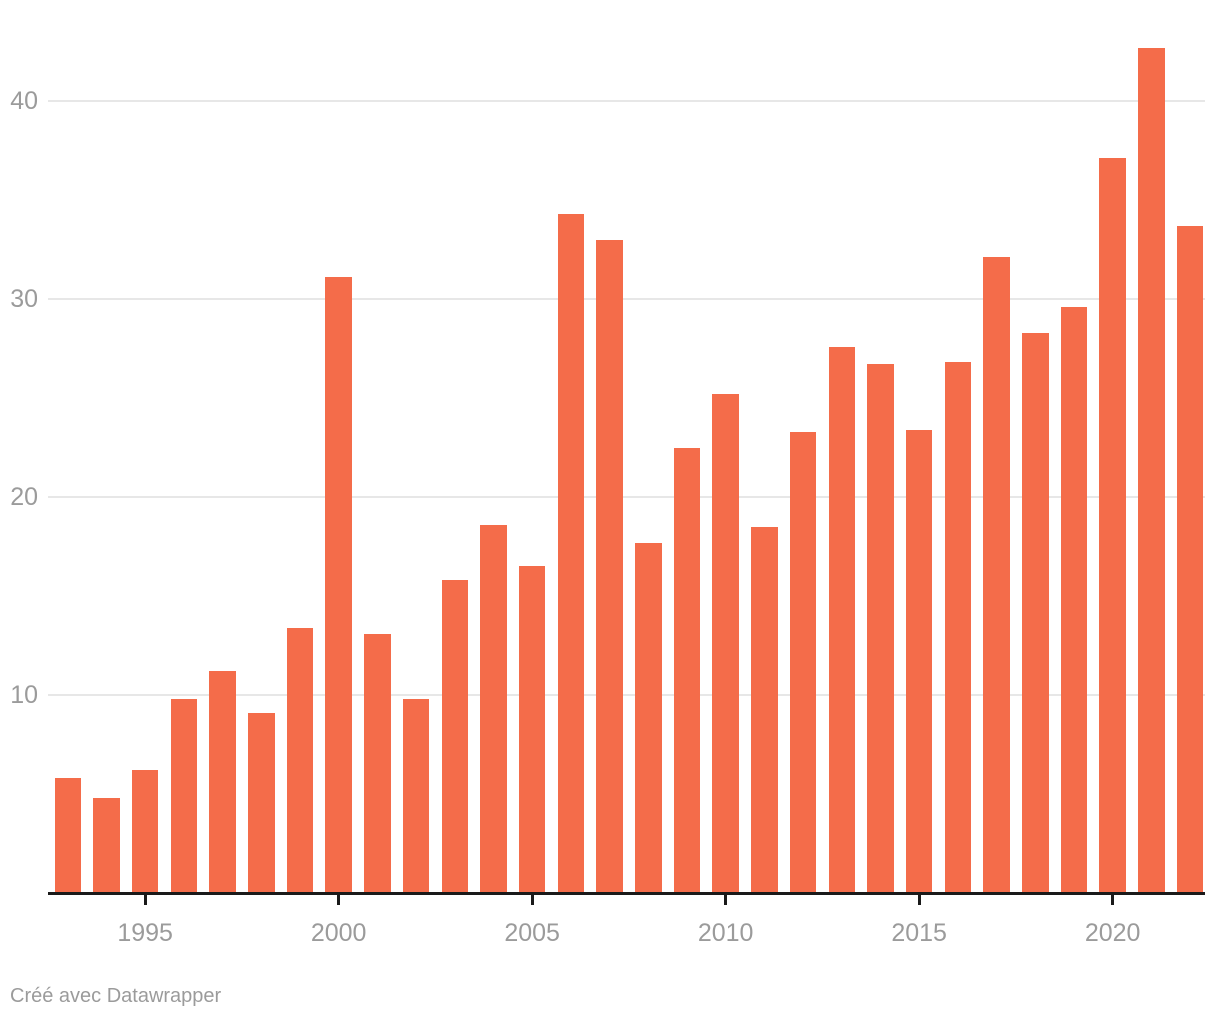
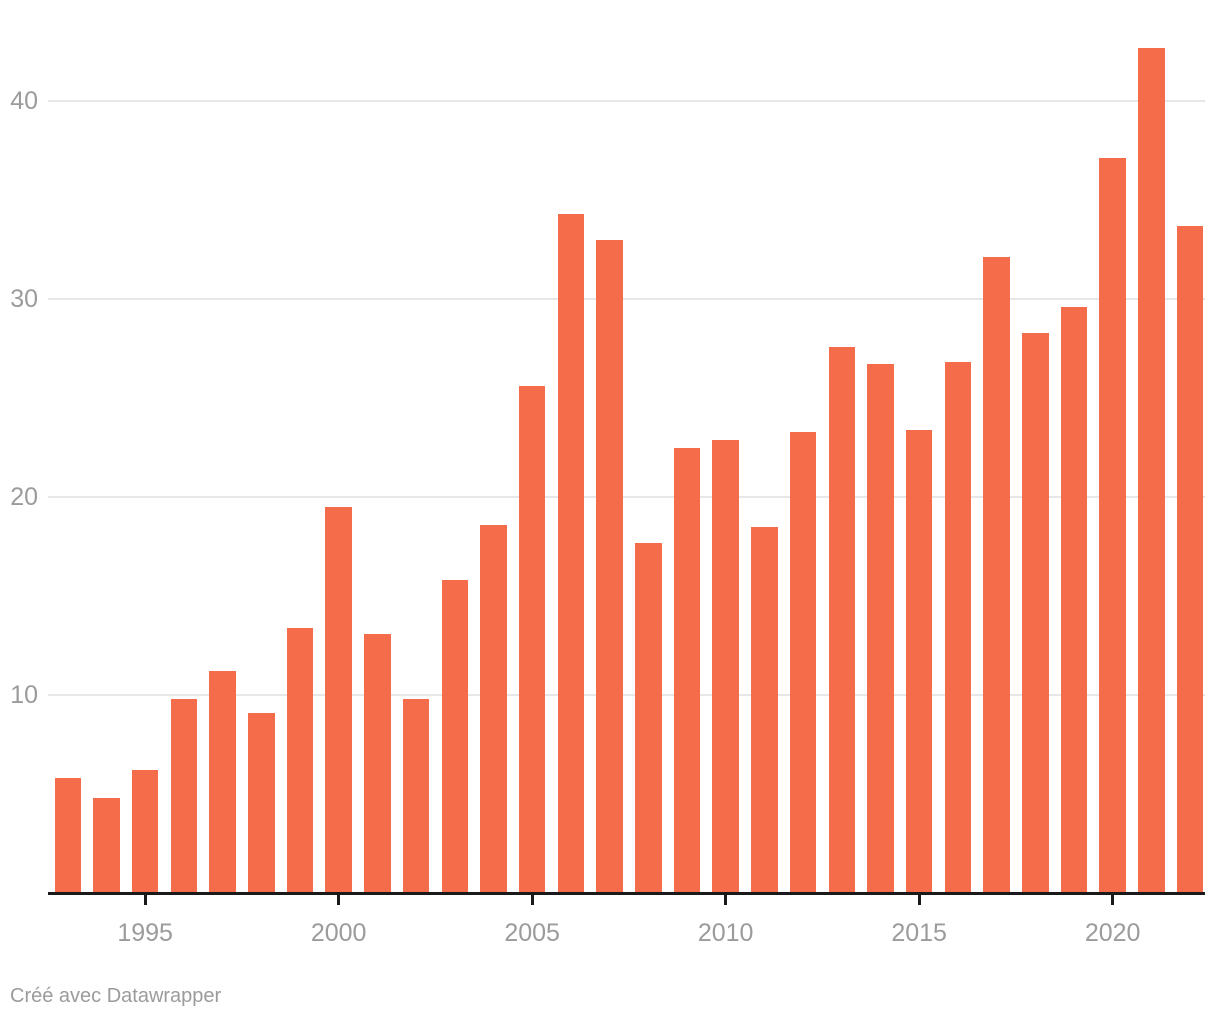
2000: 31.1 -> 19.5
2005: 16.5 -> 25.6
2010: 25.2 -> 22.9
